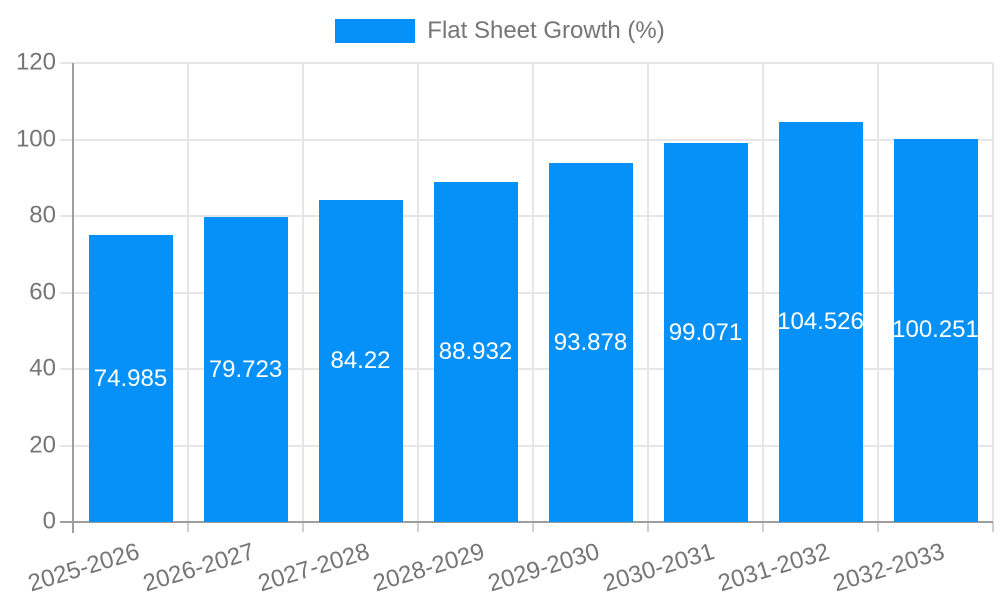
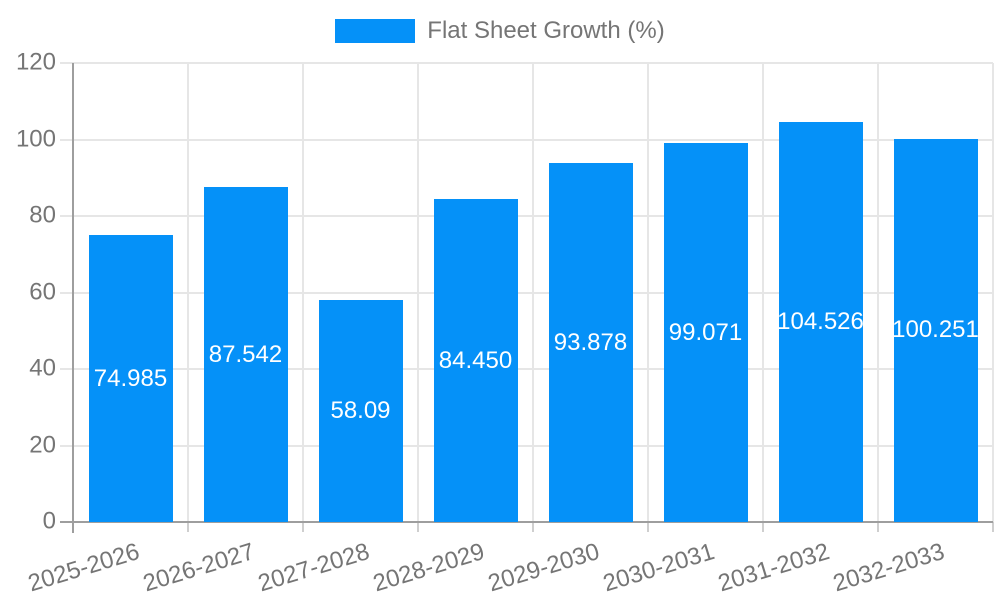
2026-2027: 79.723 -> 87.542
2027-2028: 84.22 -> 58.09
2028-2029: 88.932 -> 84.450
